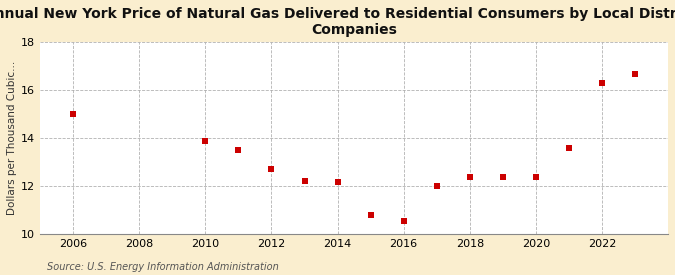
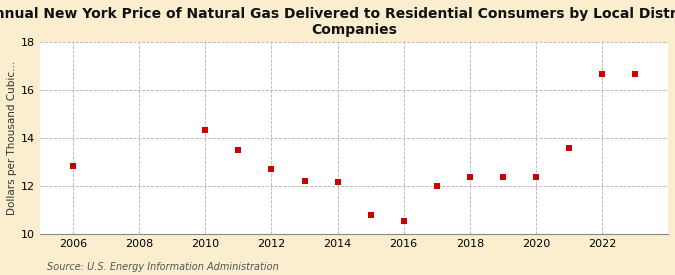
2006: 15.00 -> 12.85
2010: 13.90 -> 14.35
2022: 16.30 -> 16.70
